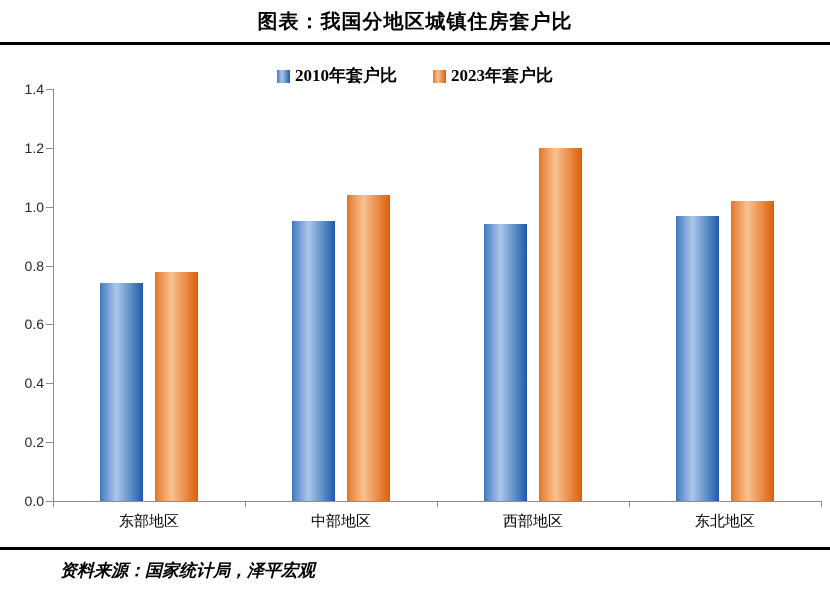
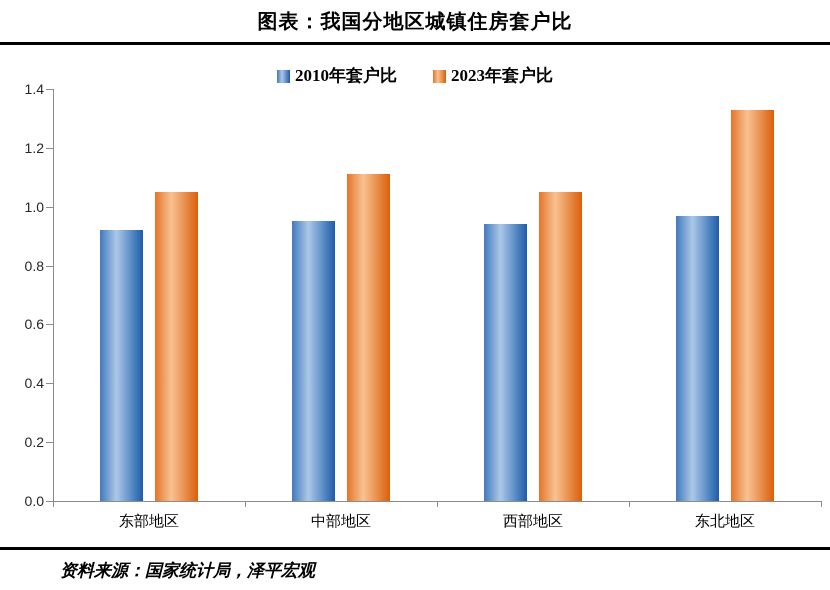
2010年套户比/东部地区: 0.74 -> 0.92
2023年套户比/东部地区: 0.78 -> 1.05
2023年套户比/中部地区: 1.04 -> 1.11
2023年套户比/西部地区: 1.20 -> 1.05
2023年套户比/东北地区: 1.02 -> 1.33
